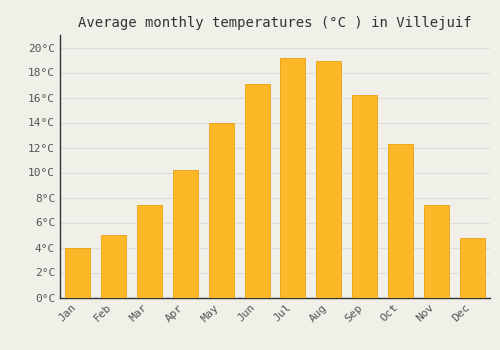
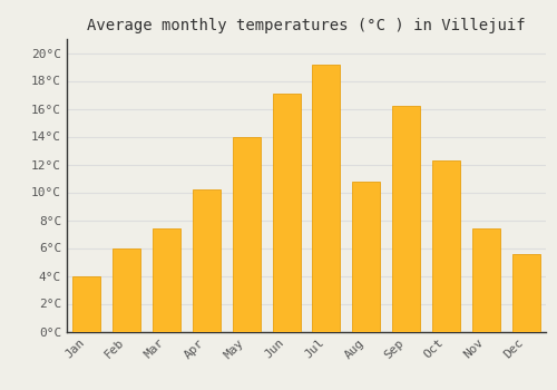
Feb: 5.0°C -> 6.0°C
Aug: 18.9°C -> 10.8°C
Dec: 4.8°C -> 5.6°C
